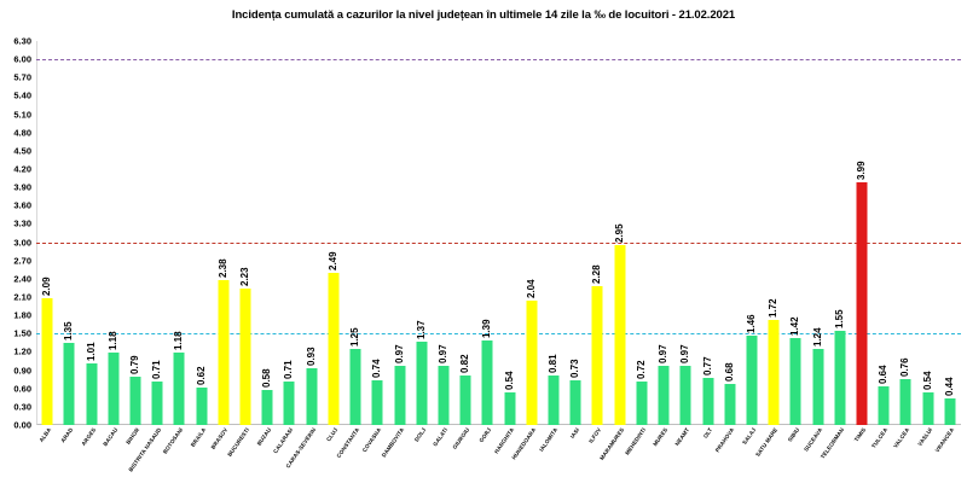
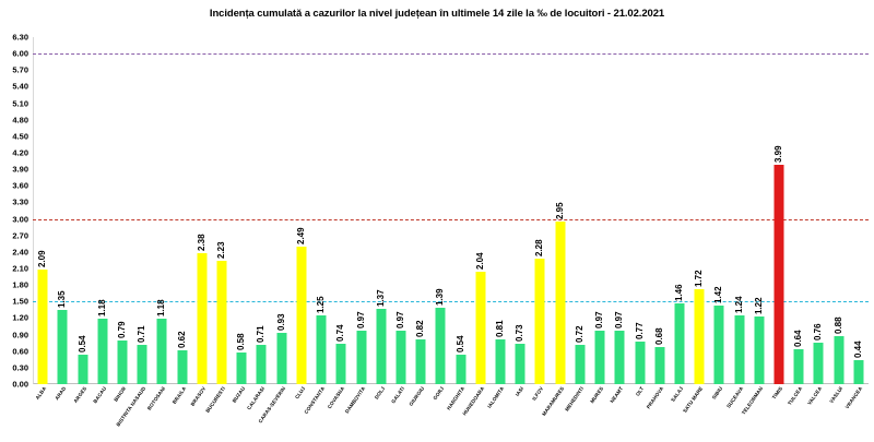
ARGES: 1.01 -> 0.54
TELEORMAN: 1.55 -> 1.22
VASLUI: 0.54 -> 0.88
